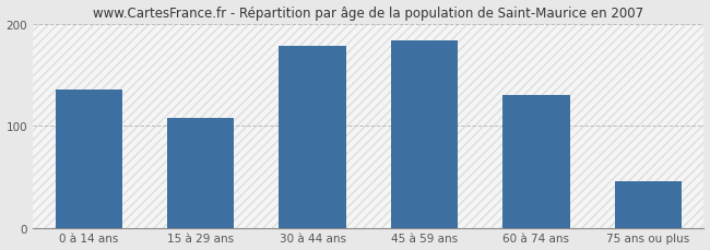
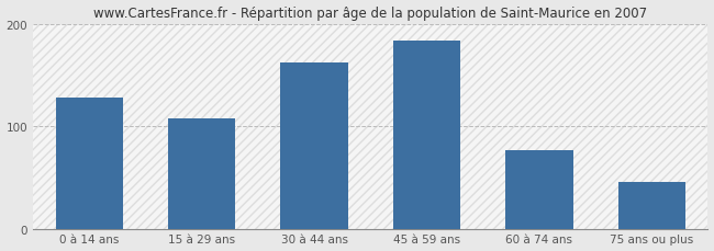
0 à 14 ans: 135 -> 128
30 à 44 ans: 178 -> 162
60 à 74 ans: 130 -> 76
